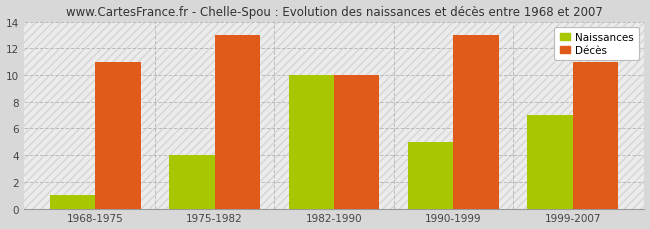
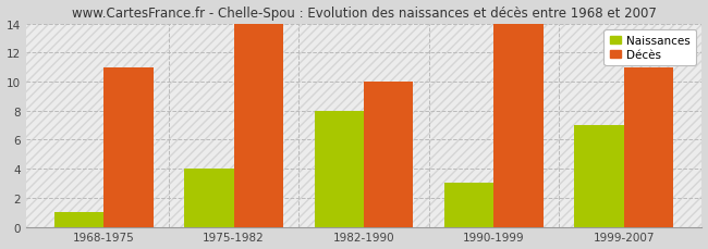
Décès/1975-1982: 13 -> 14
Naissances/1982-1990: 10 -> 8
Naissances/1990-1999: 5 -> 3
Décès/1990-1999: 13 -> 14
